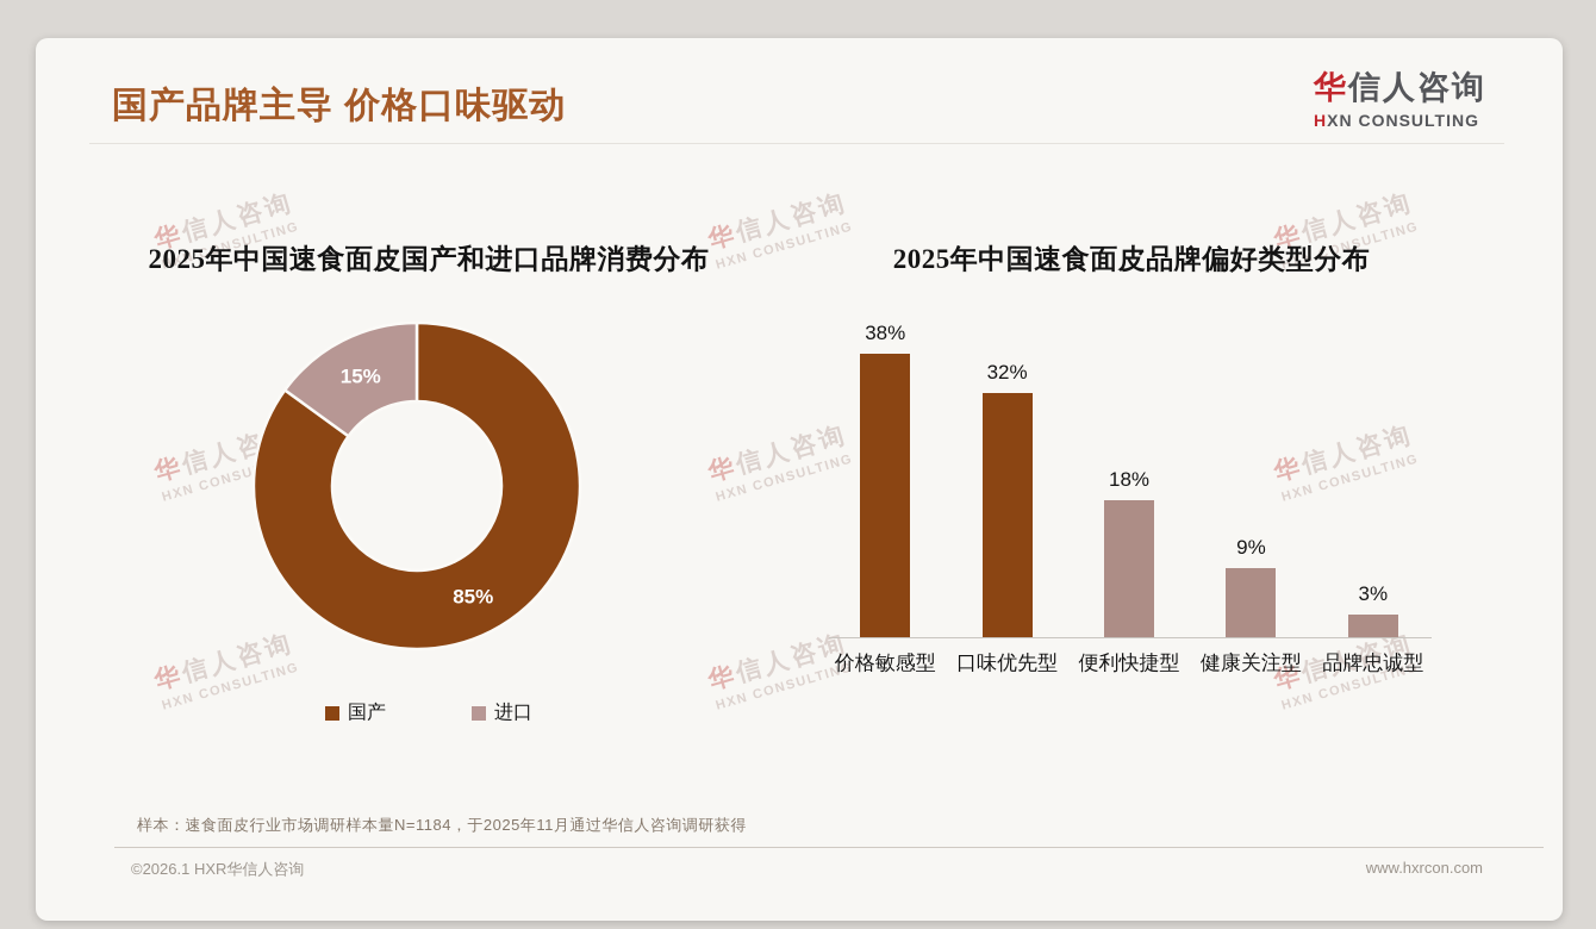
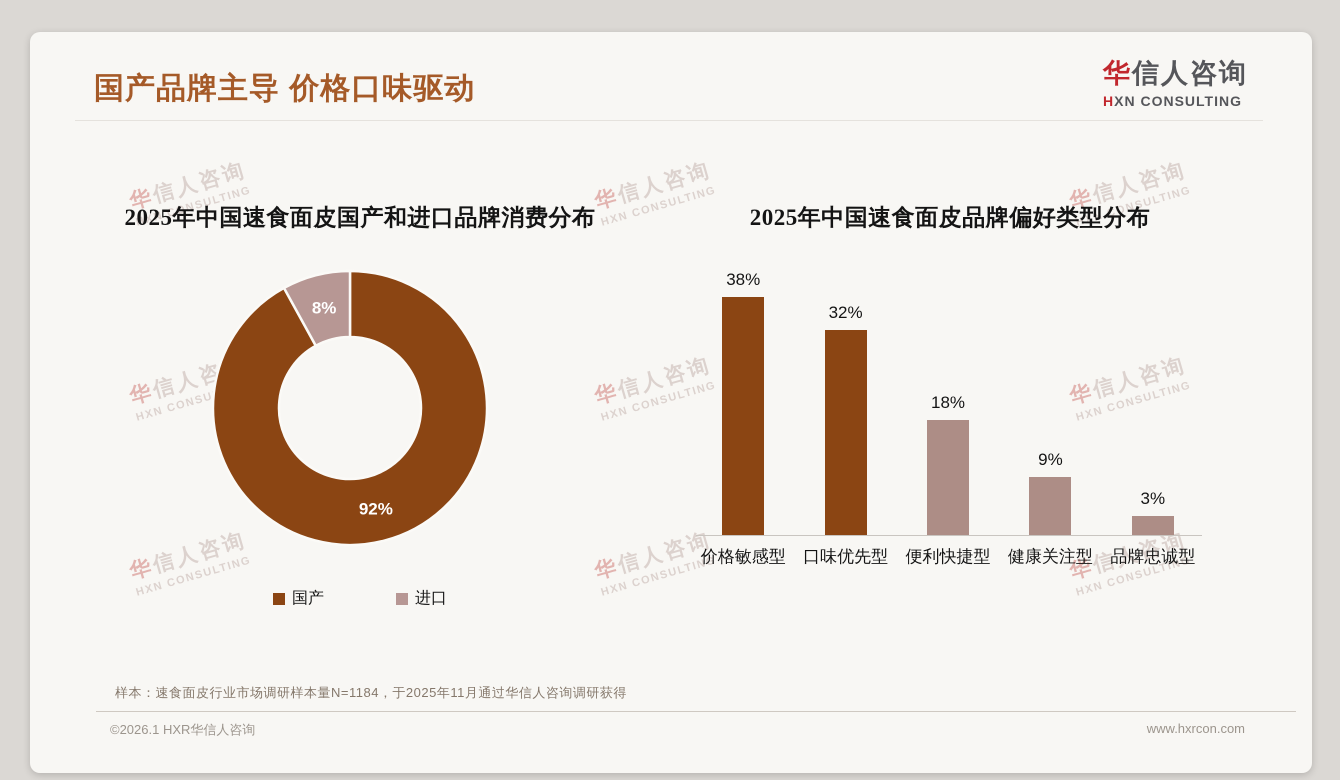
2025年中国速食面皮国产和进口品牌消费分布/国产: 85% -> 92%
2025年中国速食面皮国产和进口品牌消费分布/进口: 15% -> 8%
